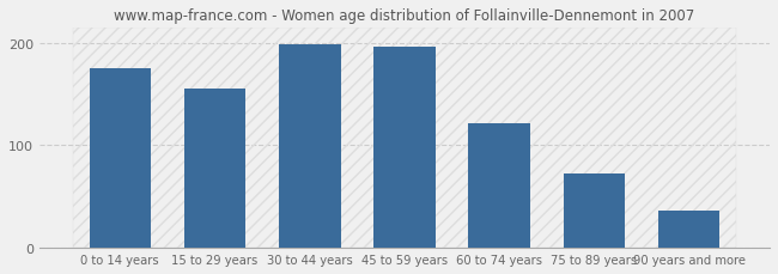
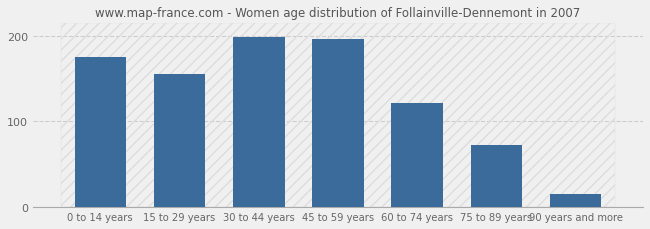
90 years and more: 36 -> 15
